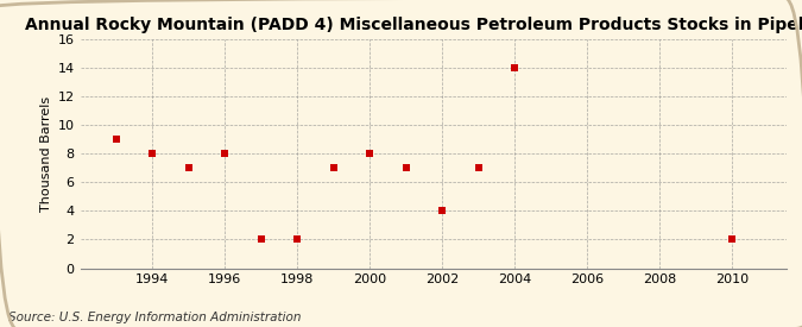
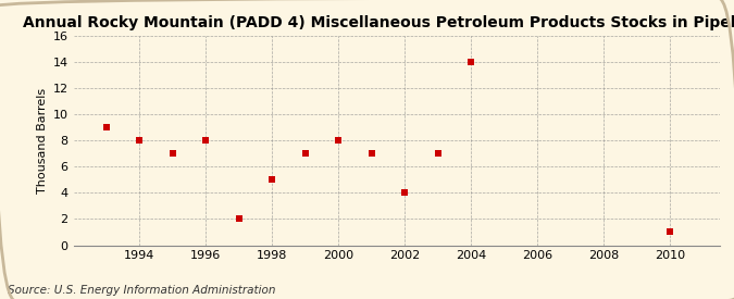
1998: 2 -> 5
2010: 2 -> 1
